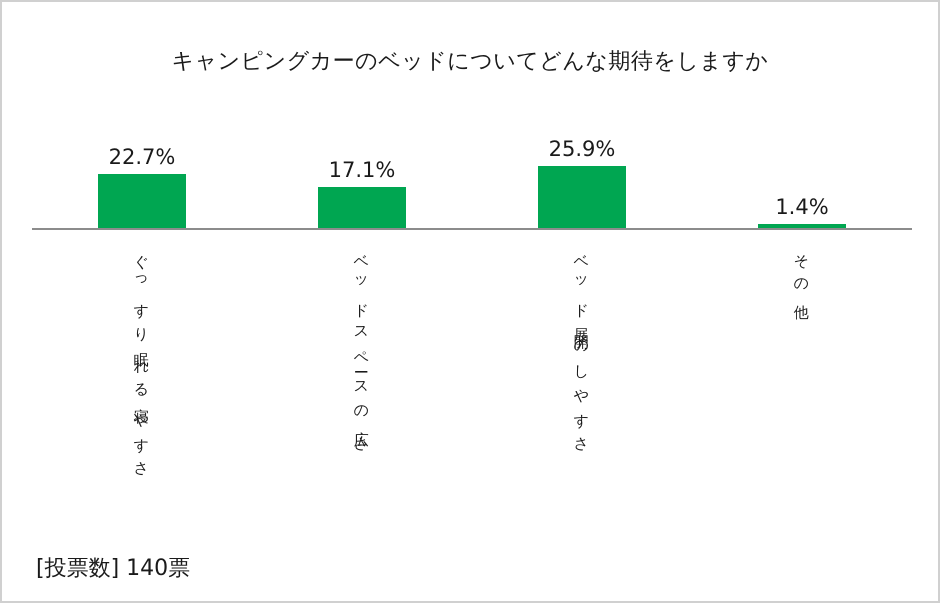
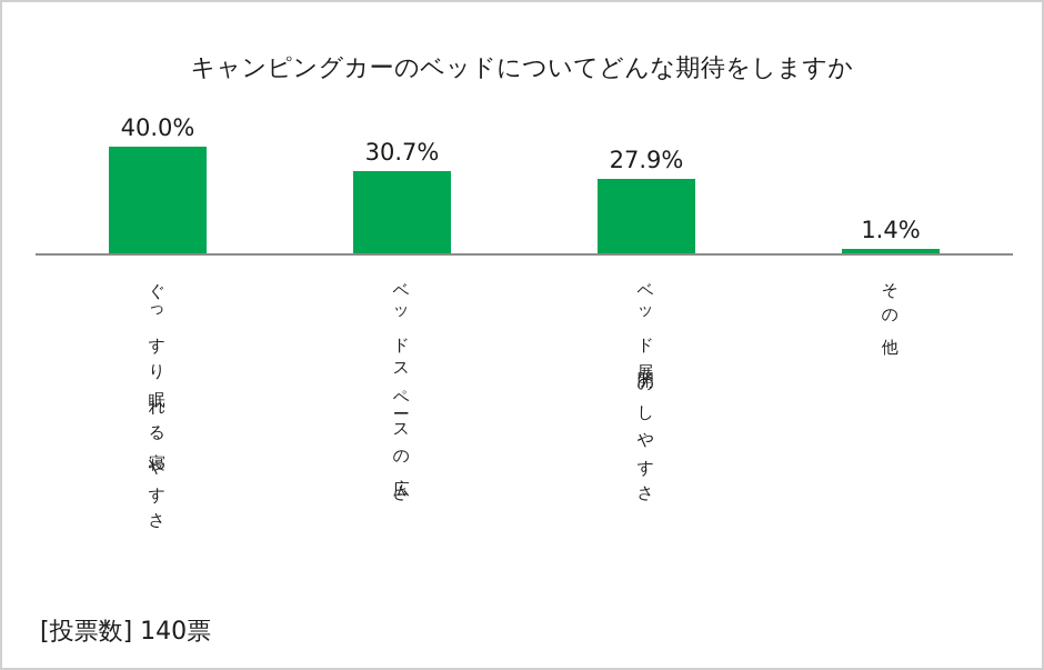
ぐっすり眠れる寝やすさ: 22.7% -> 40.0%
ベッドスペースの広さ: 17.1% -> 30.7%
ベッド展開のしやすさ: 25.9% -> 27.9%
